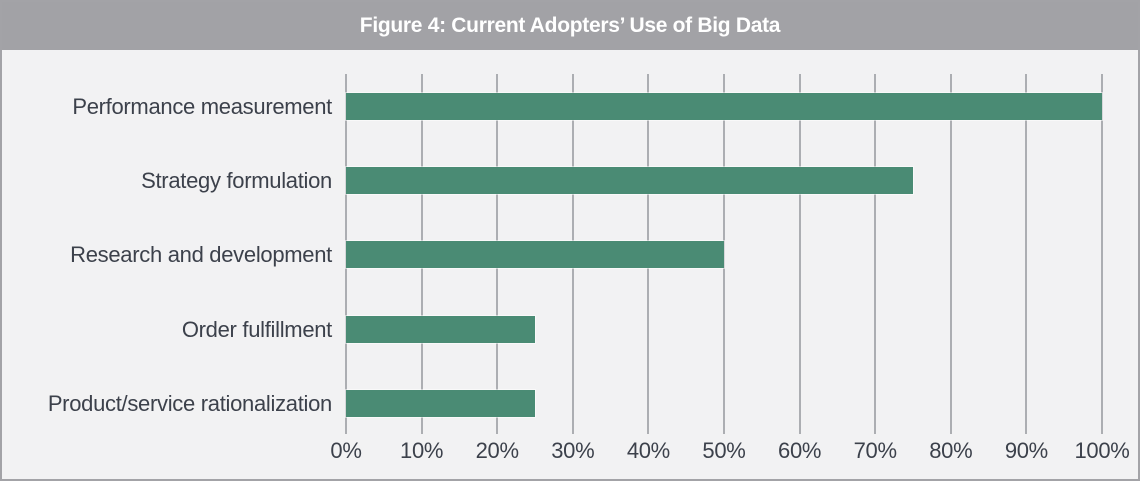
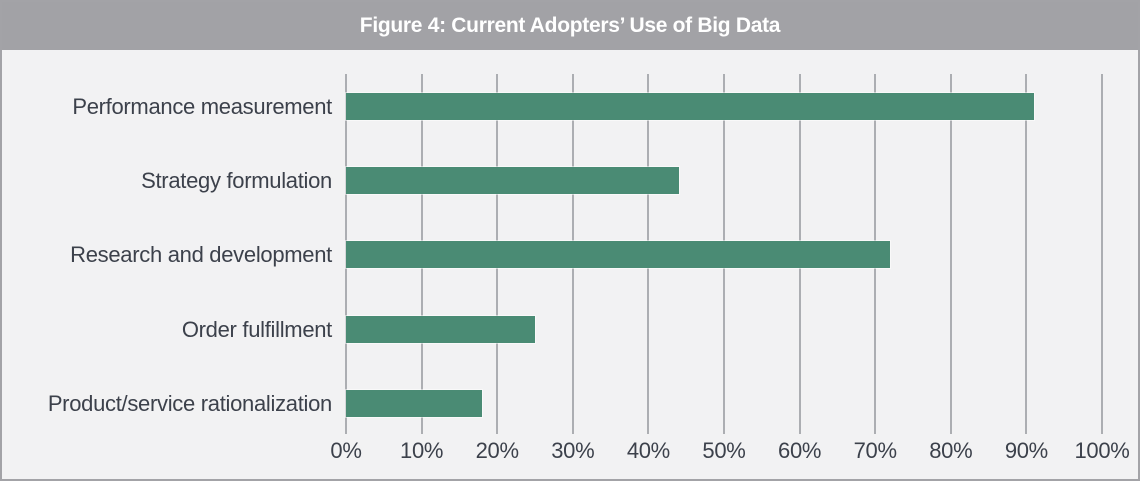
Performance measurement: 100% -> 91%
Strategy formulation: 75% -> 44%
Research and development: 50% -> 72%
Product/service rationalization: 25% -> 18%
